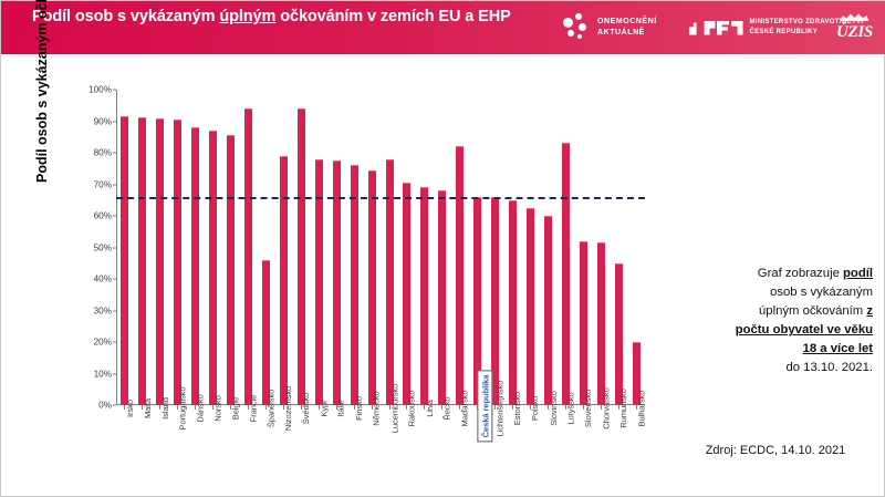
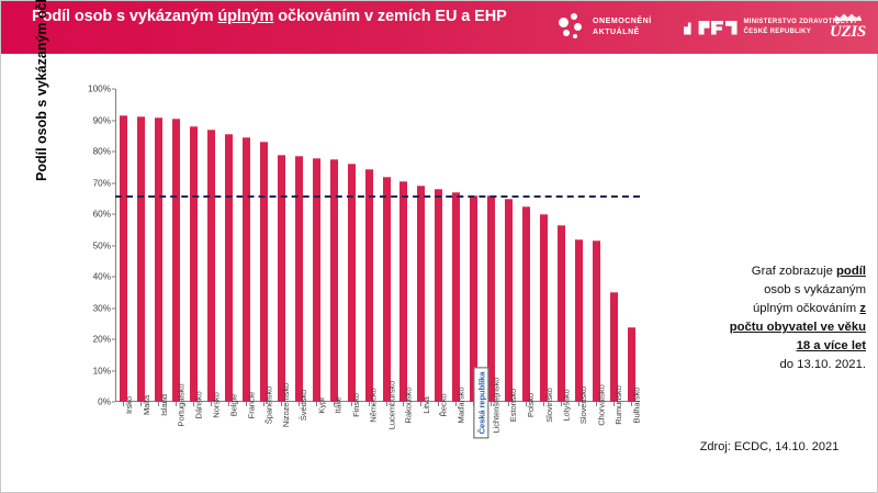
Francie: 94% -> 84%
Španělsko: 46% -> 83%
Švédsko: 94% -> 78%
Lucembursko: 78% -> 72%
Maďarsko: 82% -> 67%
Lotyšsko: 83% -> 56%
Rumunsko: 45% -> 35%
Bulharsko: 20% -> 24%
